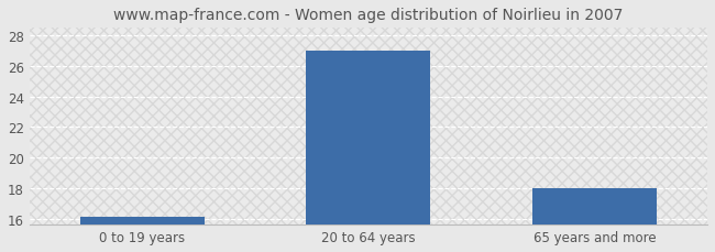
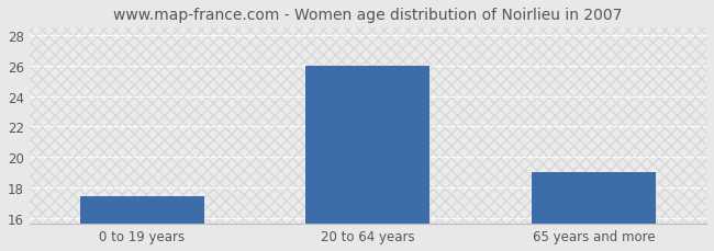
0 to 19 years: 16.1 -> 17.4
20 to 64 years: 27.0 -> 26.0
65 years and more: 18.0 -> 19.0
